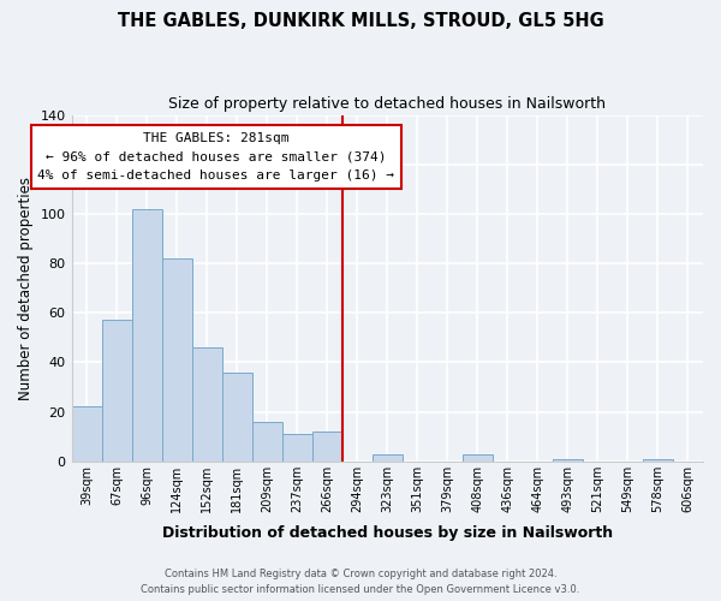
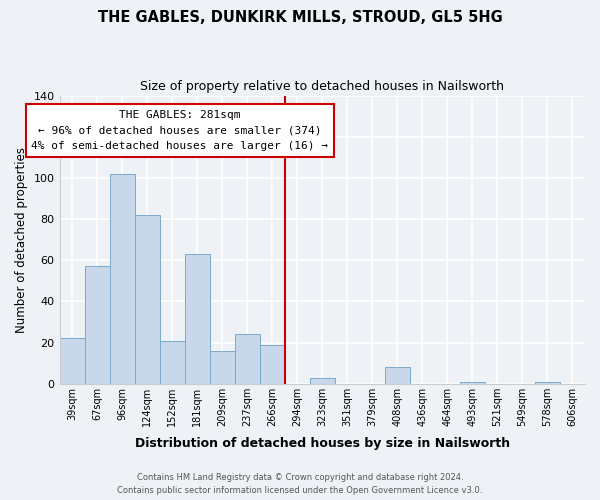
152sqm: 46 -> 21
181sqm: 36 -> 63
237sqm: 11 -> 24
266sqm: 12 -> 19
408sqm: 3 -> 8
